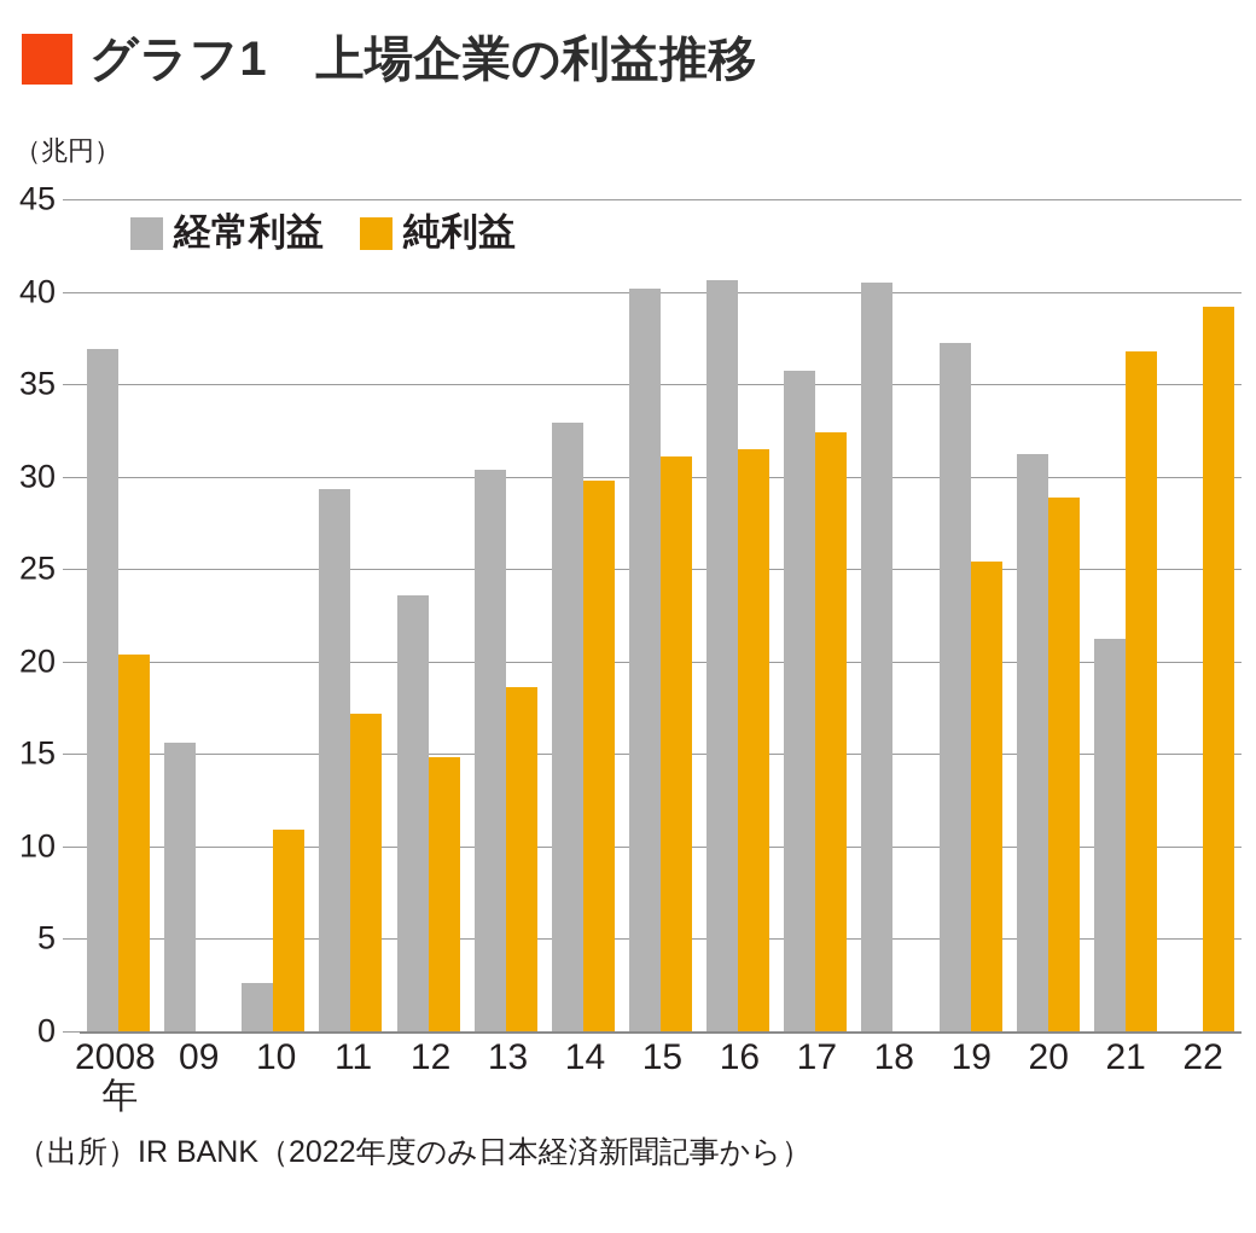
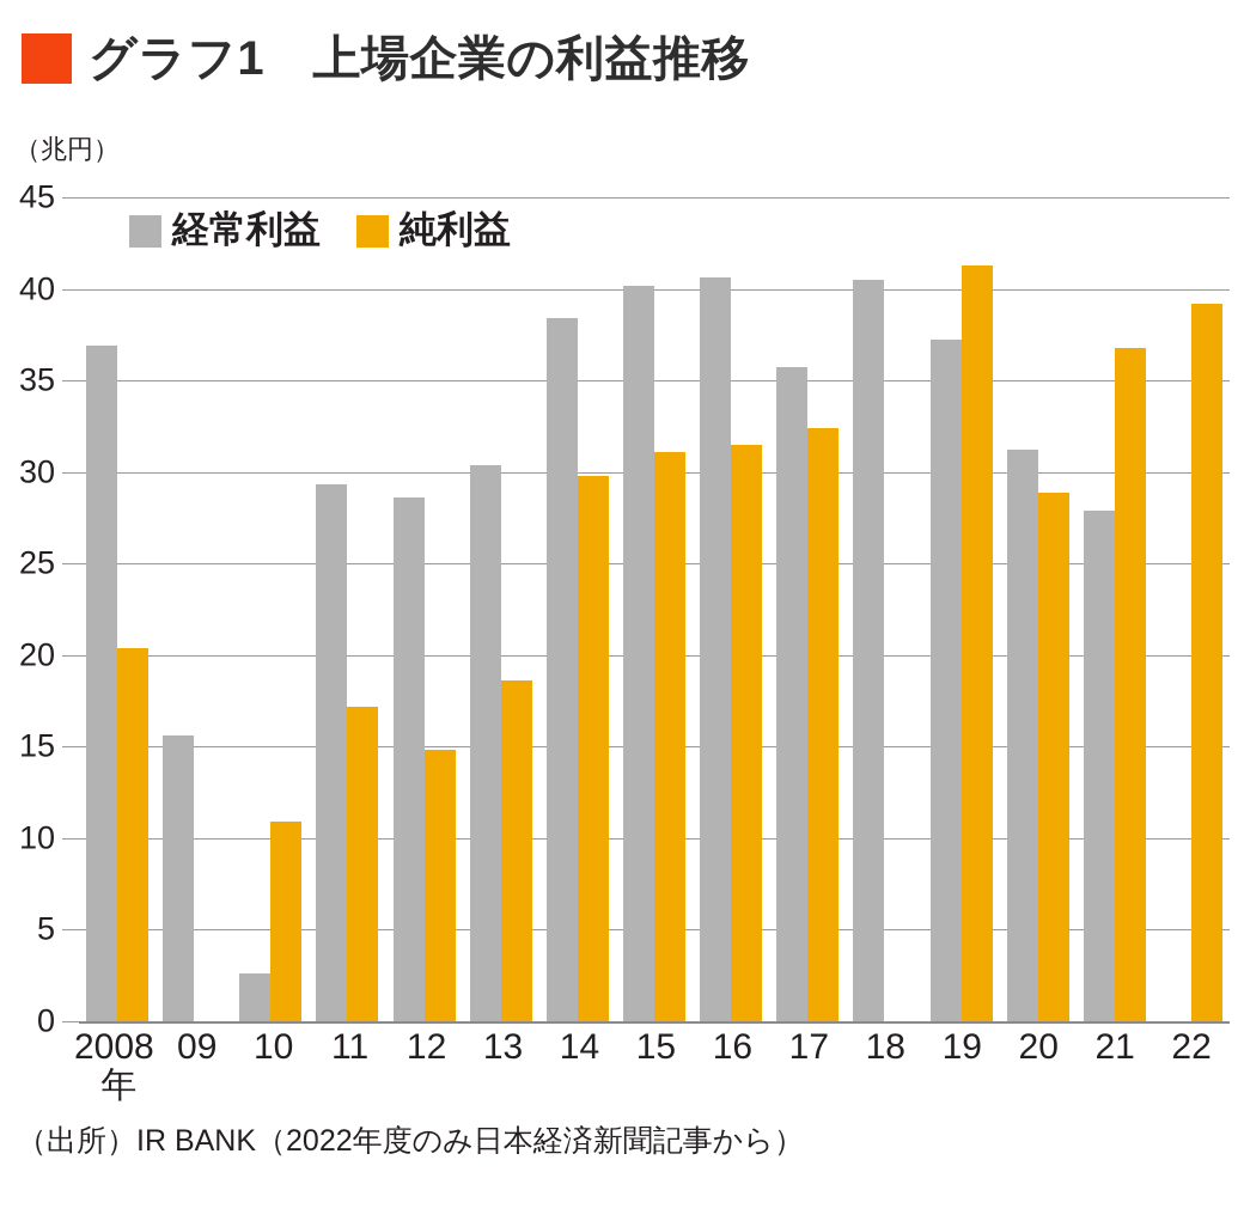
経常利益/12: 23.6 -> 28.6
経常利益/14: 32.9 -> 38.4
純利益/19: 25.4 -> 41.3
経常利益/21: 21.2 -> 27.9
